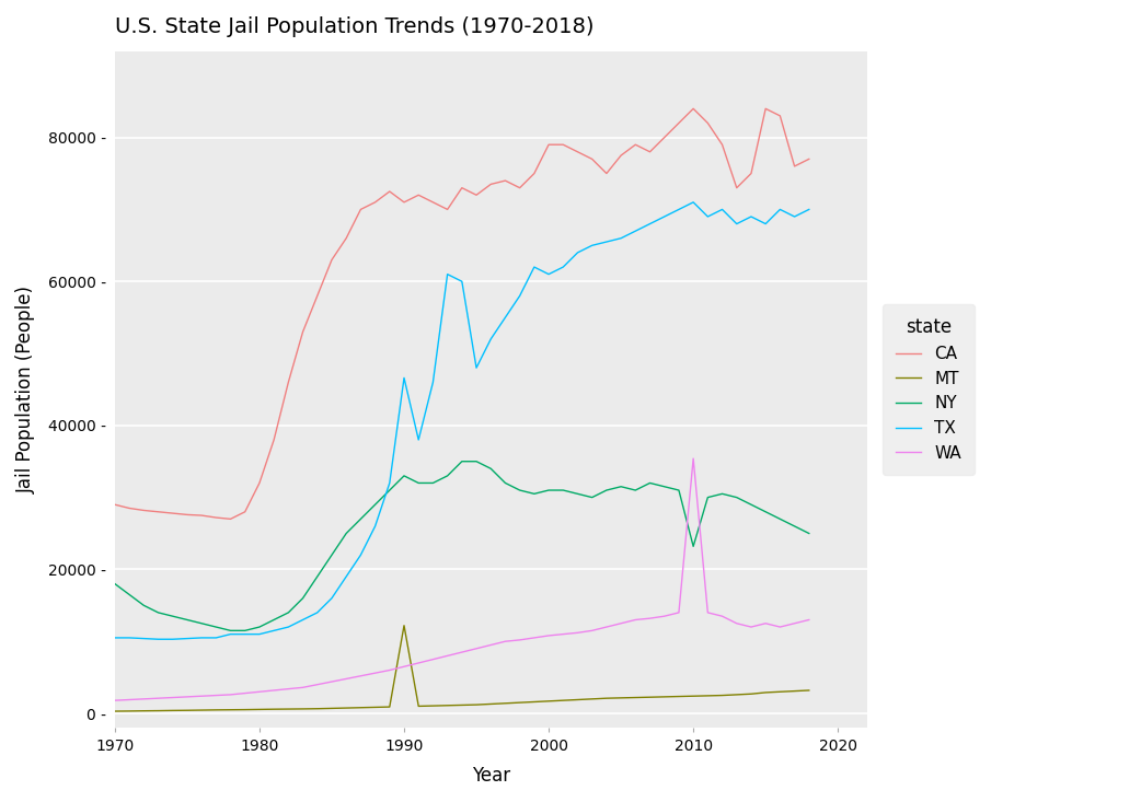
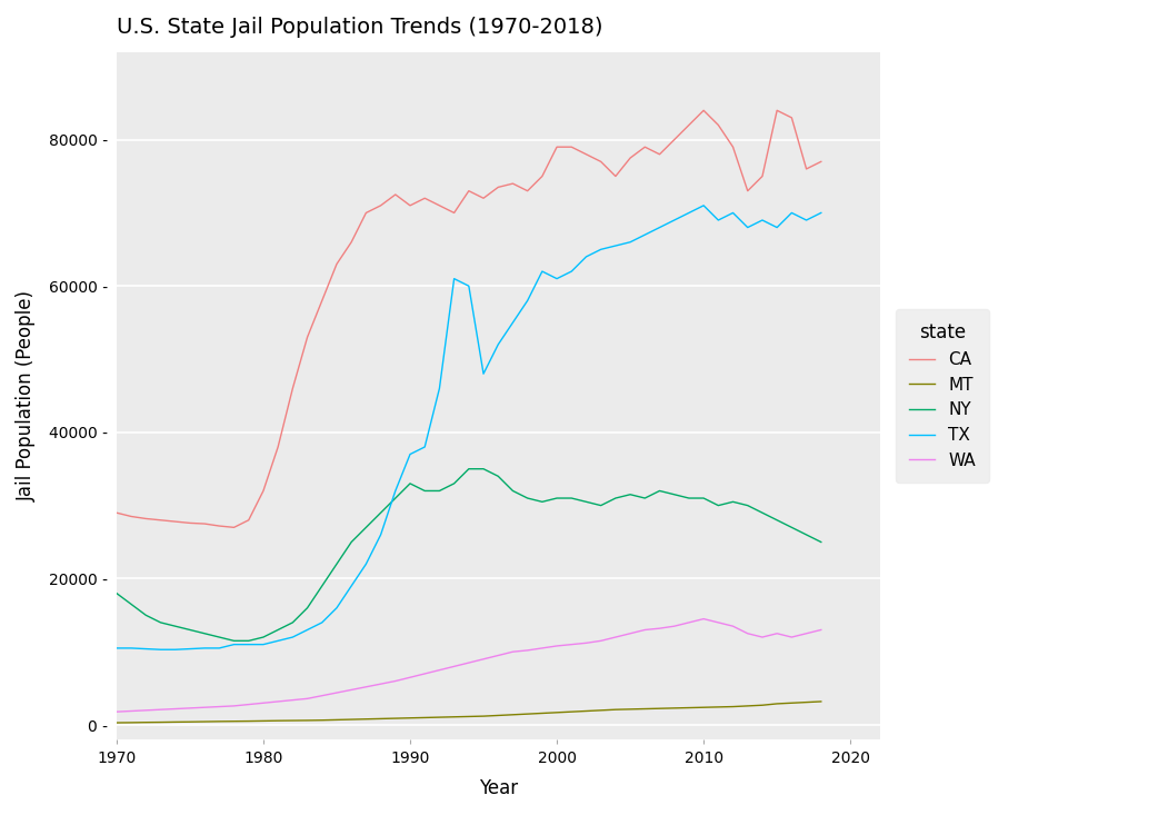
MT/1990: 12200 - -> 1000 -
TX/1990: 46600 - -> 37000 -
NY/2010: 23200 - -> 31000 -
WA/2010: 35400 - -> 14500 -
